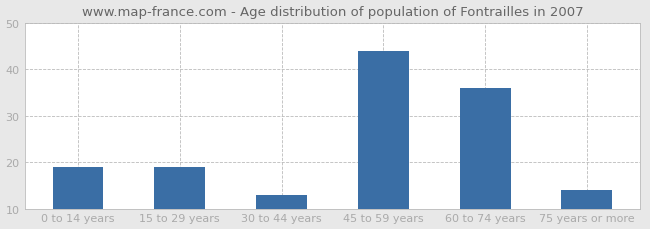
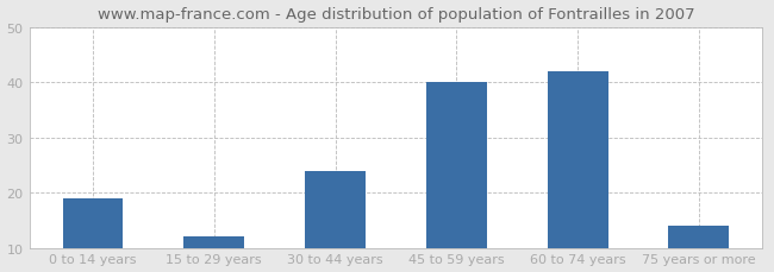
15 to 29 years: 19 -> 12
30 to 44 years: 13 -> 24
45 to 59 years: 44 -> 40
60 to 74 years: 36 -> 42
